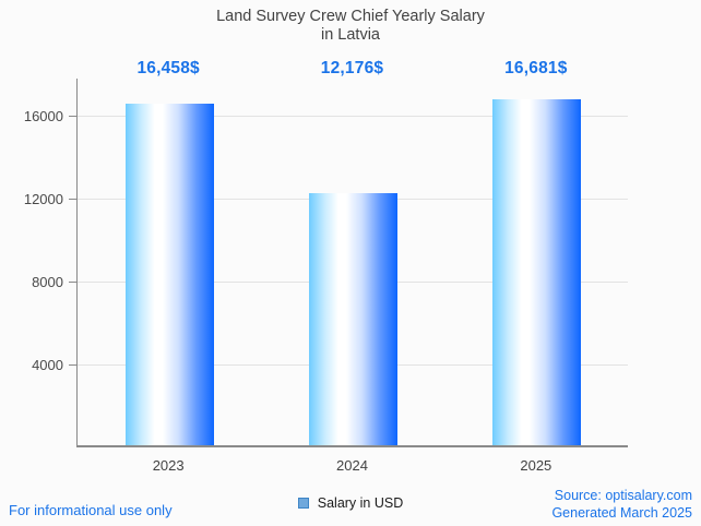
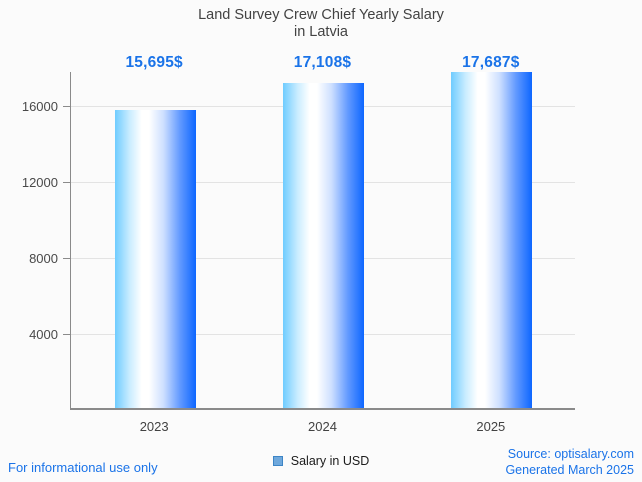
2023: 16,458 -> 15,695
2024: 12,176 -> 17,108
2025: 16,681 -> 17,687
